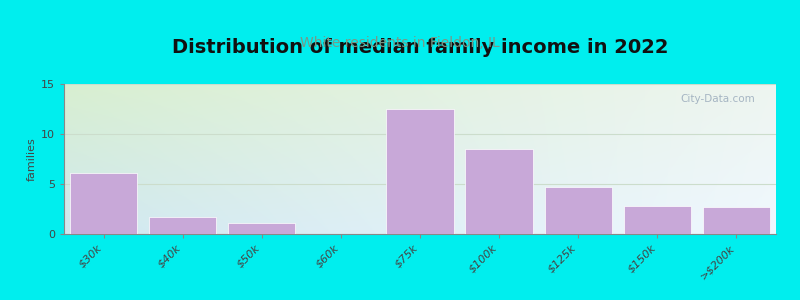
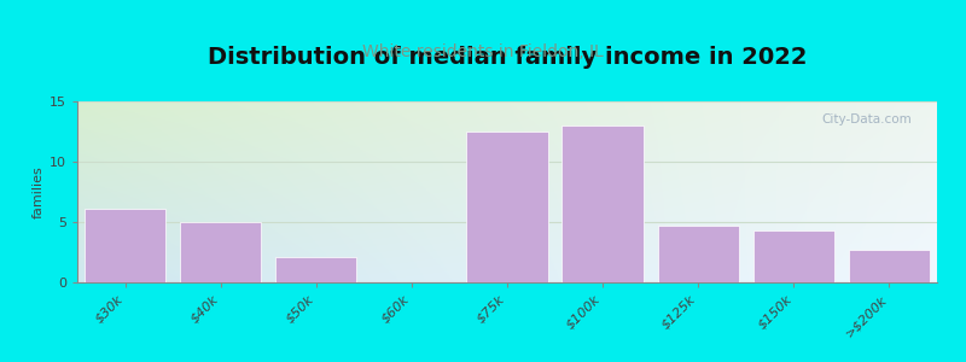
$40k: 1.7 -> 5.0
$50k: 1.1 -> 2.1
$100k: 8.5 -> 13.0
$150k: 2.8 -> 4.3
